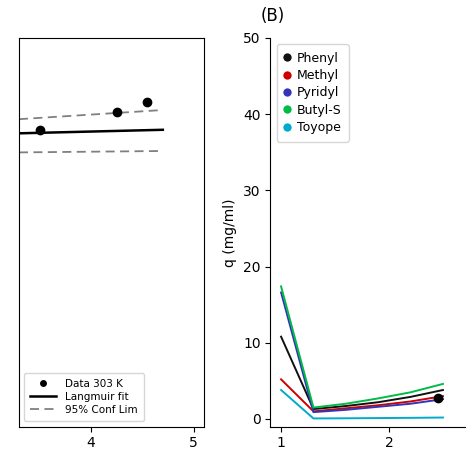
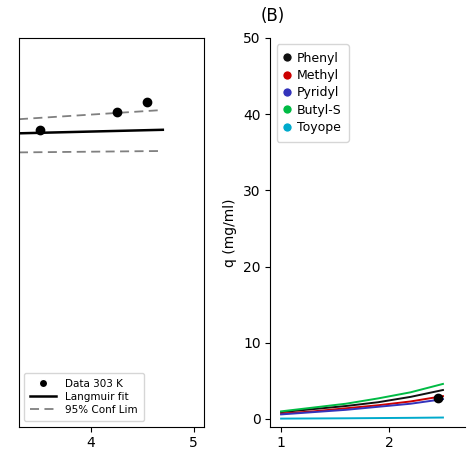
Phenyl/1: 10.8 -> 0.9
Methyl/1: 5.2 -> 0.7
Pyridyl/1: 16.6 -> 0.6
Butyl-S/1: 17.4 -> 1.0
Toyope/1: 3.8 -> 0.1
